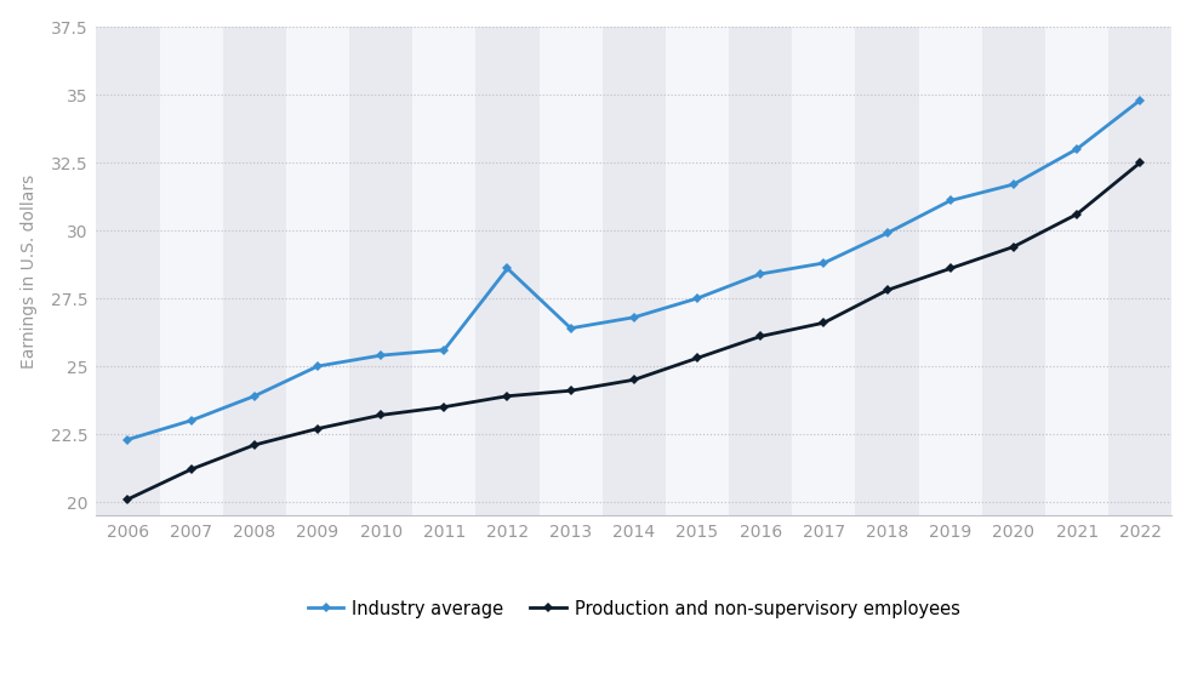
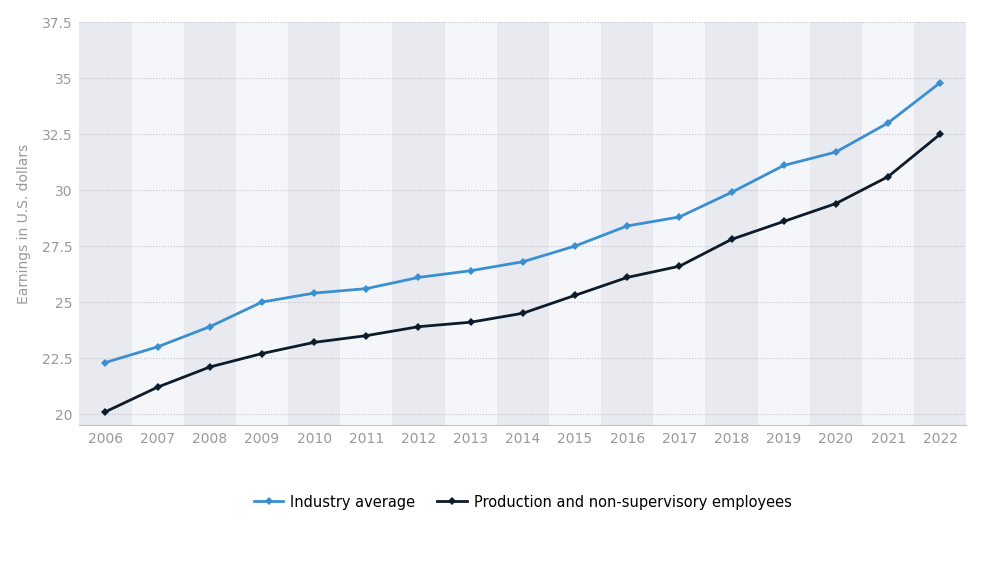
Industry average/2012: 28.6 -> 26.1
